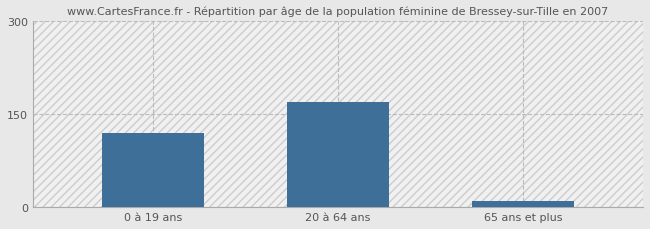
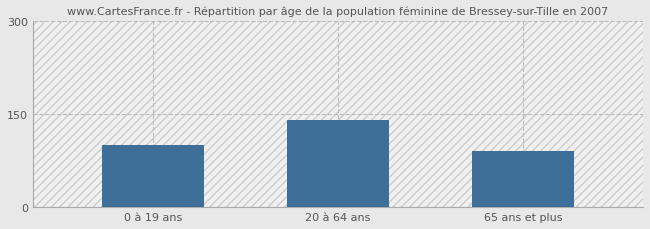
0 à 19 ans: 120 -> 100
20 à 64 ans: 170 -> 140
65 ans et plus: 10 -> 90
